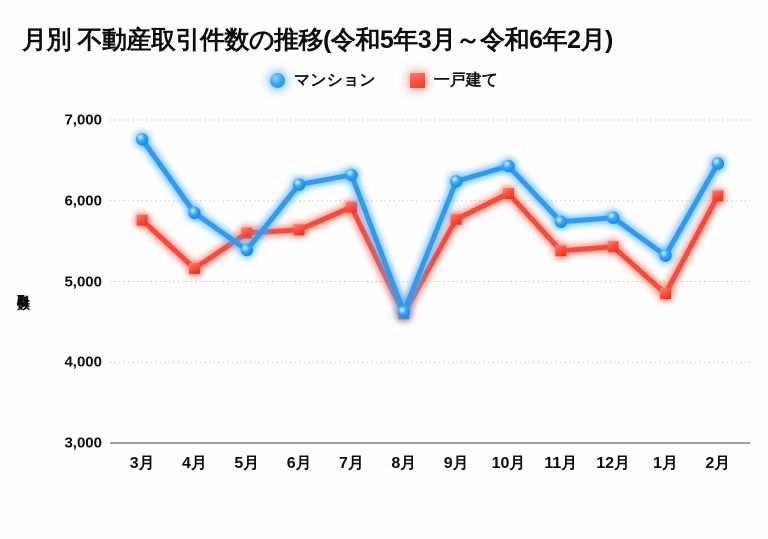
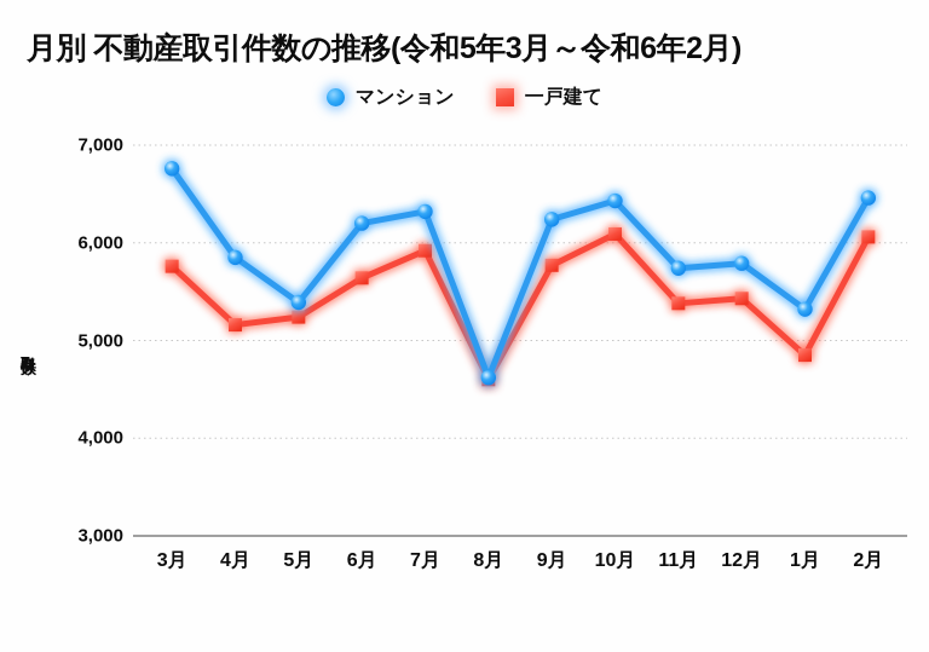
一戸建て/5月: 5600 -> 5200
